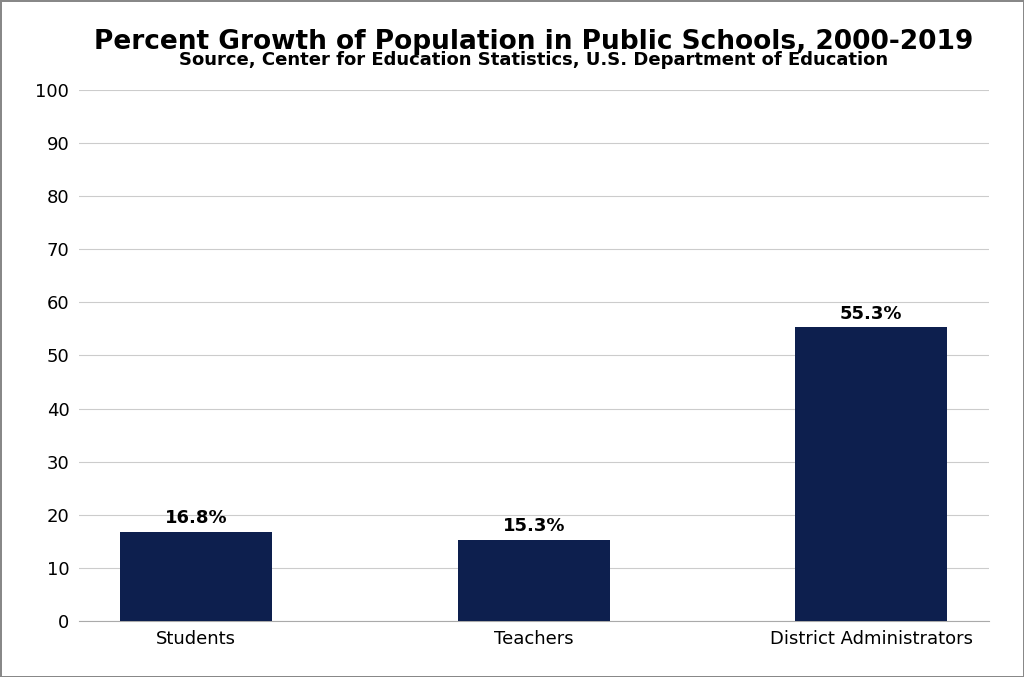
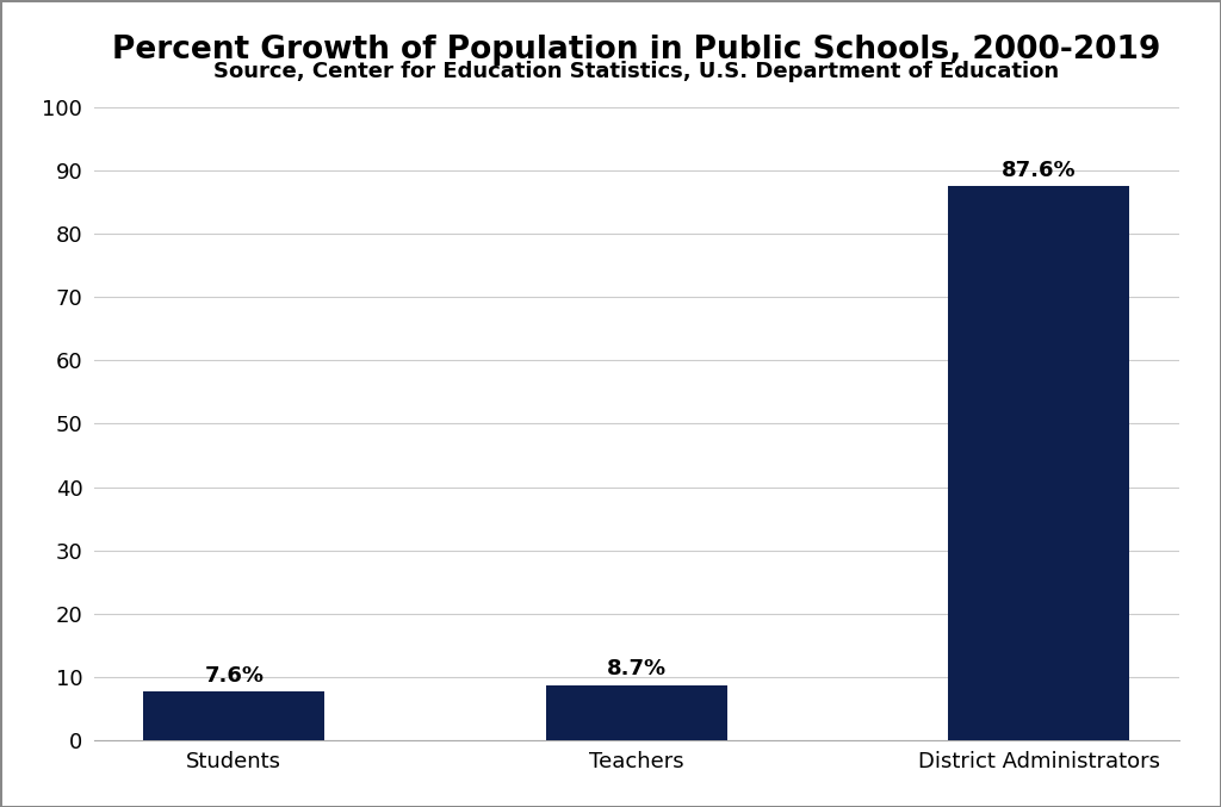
Students: 16.8% -> 7.6%
Teachers: 15.3% -> 8.7%
District Administrators: 55.3% -> 87.6%
